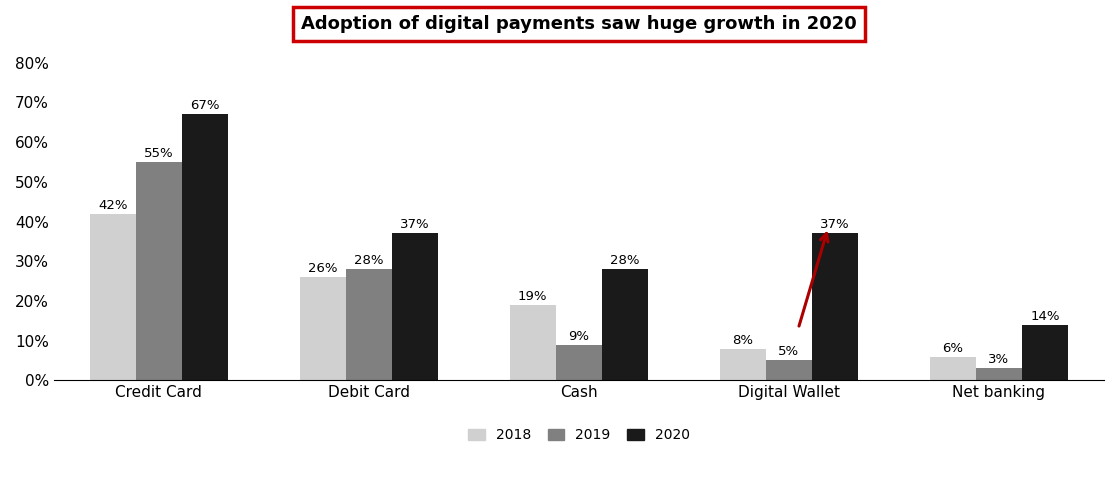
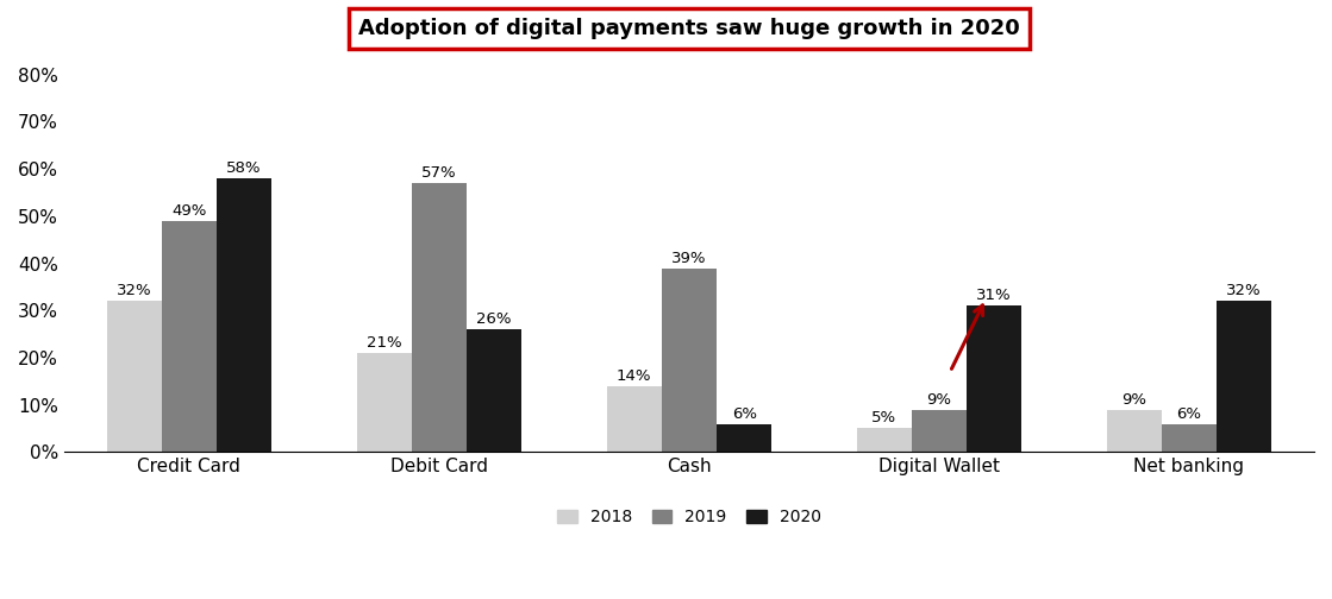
2018/Credit Card: 42% -> 32%
2019/Credit Card: 55% -> 49%
2020/Credit Card: 67% -> 58%
2018/Debit Card: 26% -> 21%
2019/Debit Card: 28% -> 57%
2020/Debit Card: 37% -> 26%
2018/Cash: 19% -> 14%
2019/Cash: 9% -> 39%
2020/Cash: 28% -> 6%
2018/Digital Wallet: 8% -> 5%
2019/Digital Wallet: 5% -> 9%
2020/Digital Wallet: 37% -> 31%
2018/Net banking: 6% -> 9%
2019/Net banking: 3% -> 6%
2020/Net banking: 14% -> 32%
